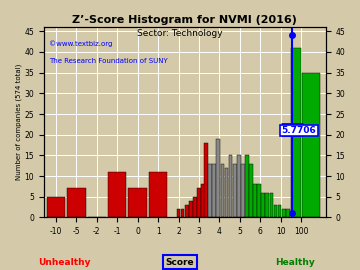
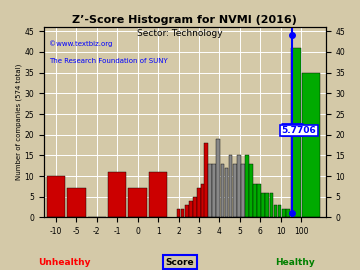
-10: 5 -> 10
